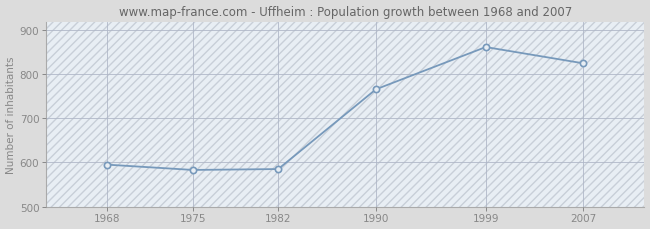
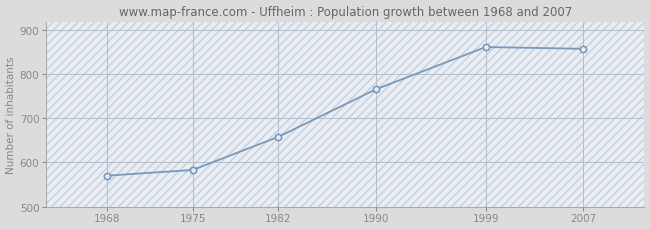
1968: 595 -> 570
1982: 585 -> 658
2007: 825 -> 858
